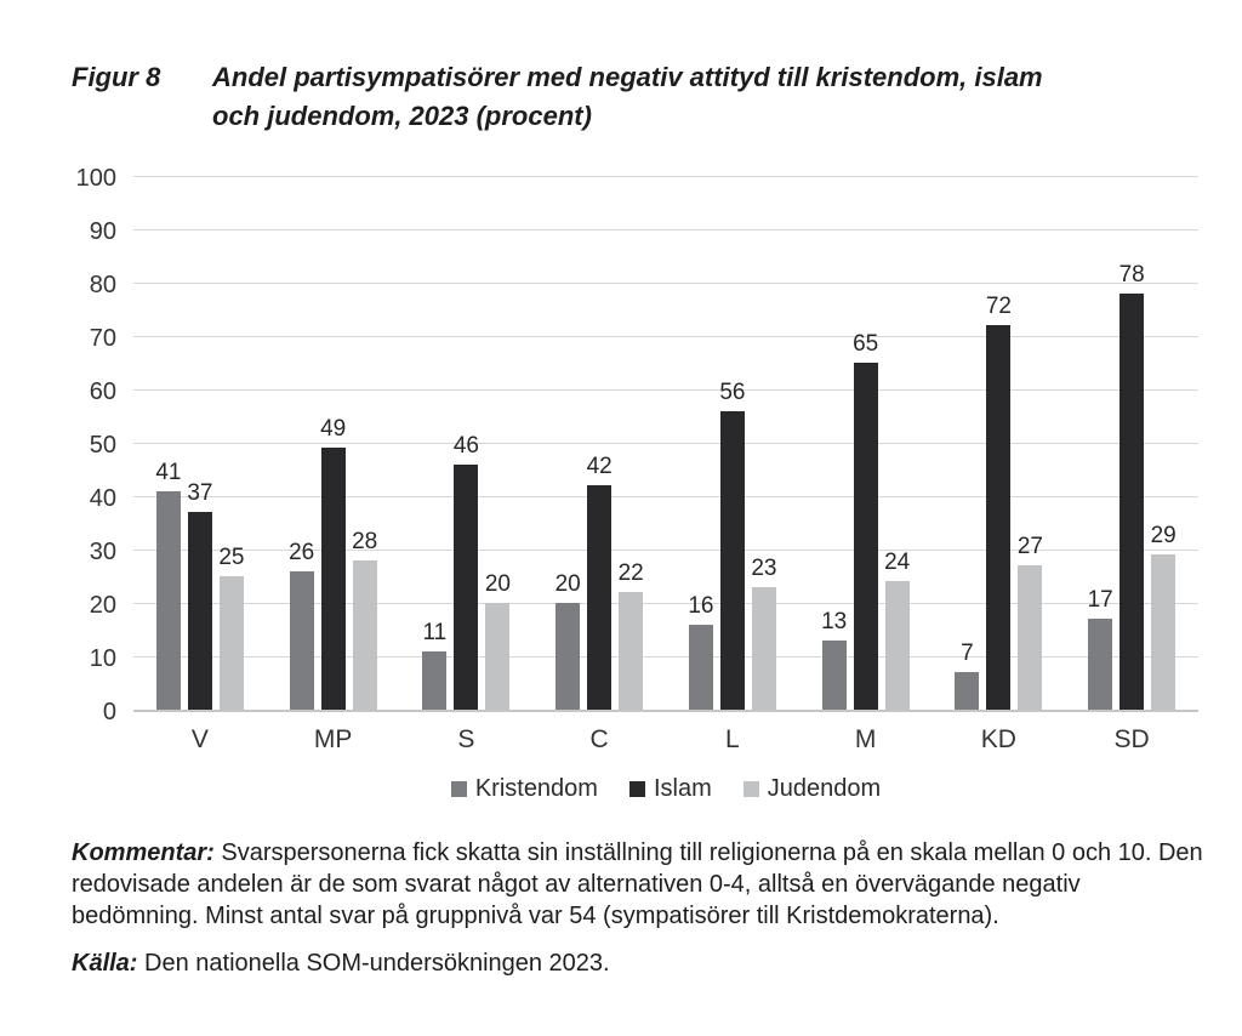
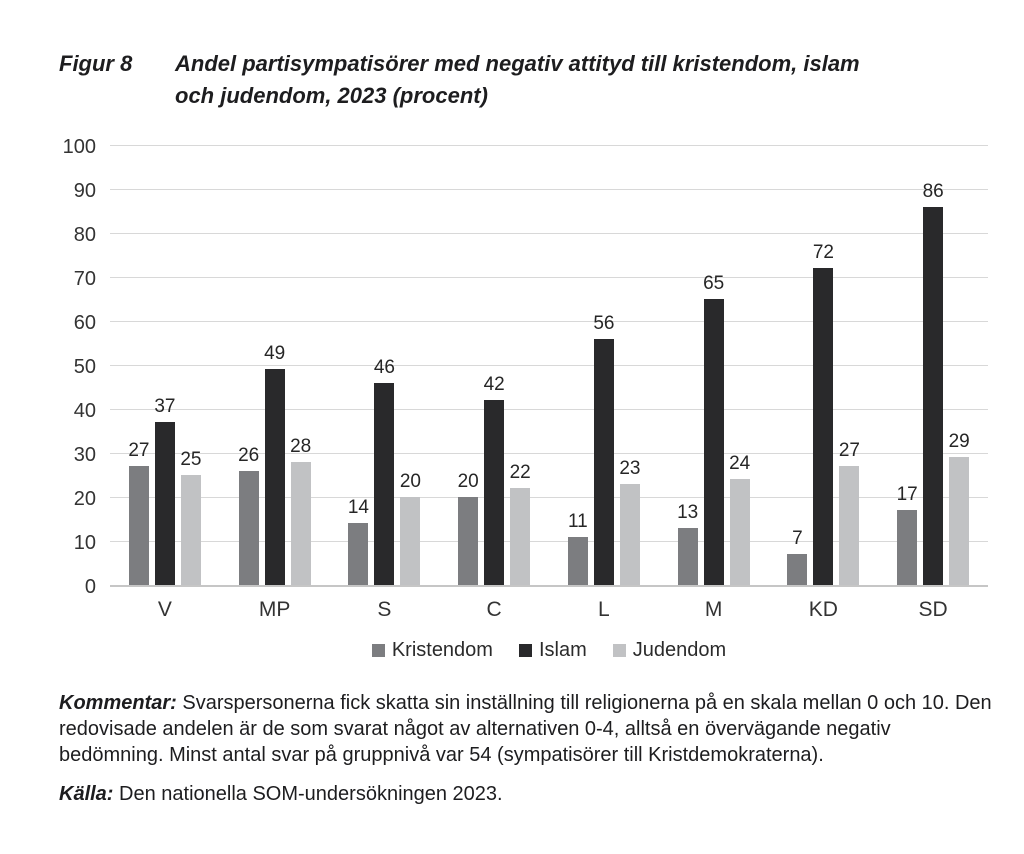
Kristendom/V: 41 -> 27
Kristendom/S: 11 -> 14
Kristendom/L: 16 -> 11
Islam/SD: 78 -> 86
